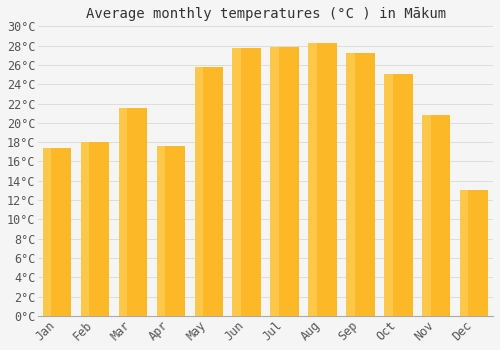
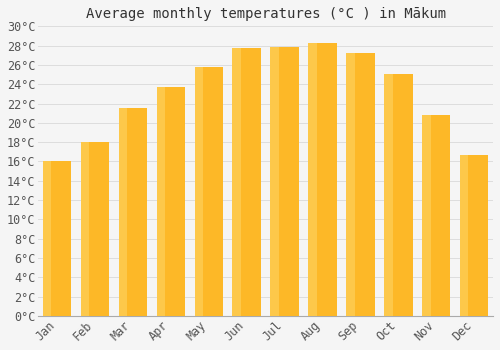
Jan: 17.4°C -> 16.0°C
Apr: 17.6°C -> 23.7°C
Dec: 13.0°C -> 16.7°C
